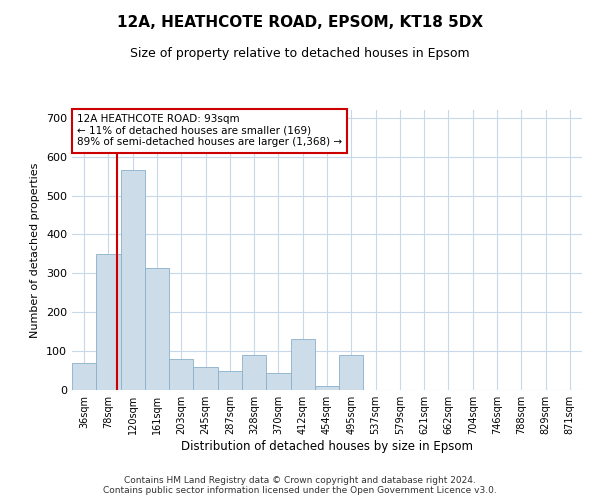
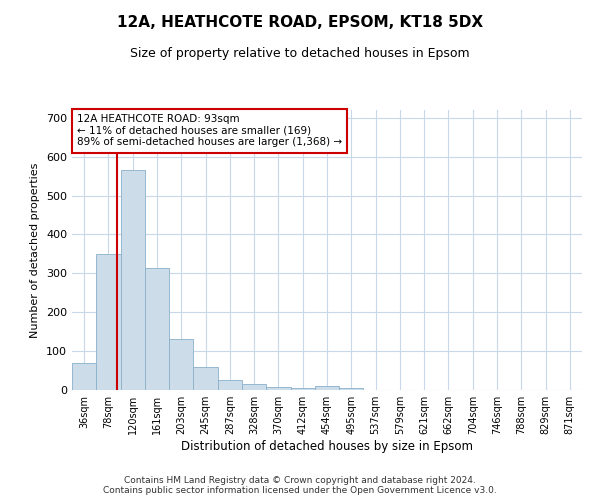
203sqm: 80 -> 130
287sqm: 50 -> 25
328sqm: 90 -> 15
370sqm: 45 -> 8
412sqm: 130 -> 6
495sqm: 90 -> 5
